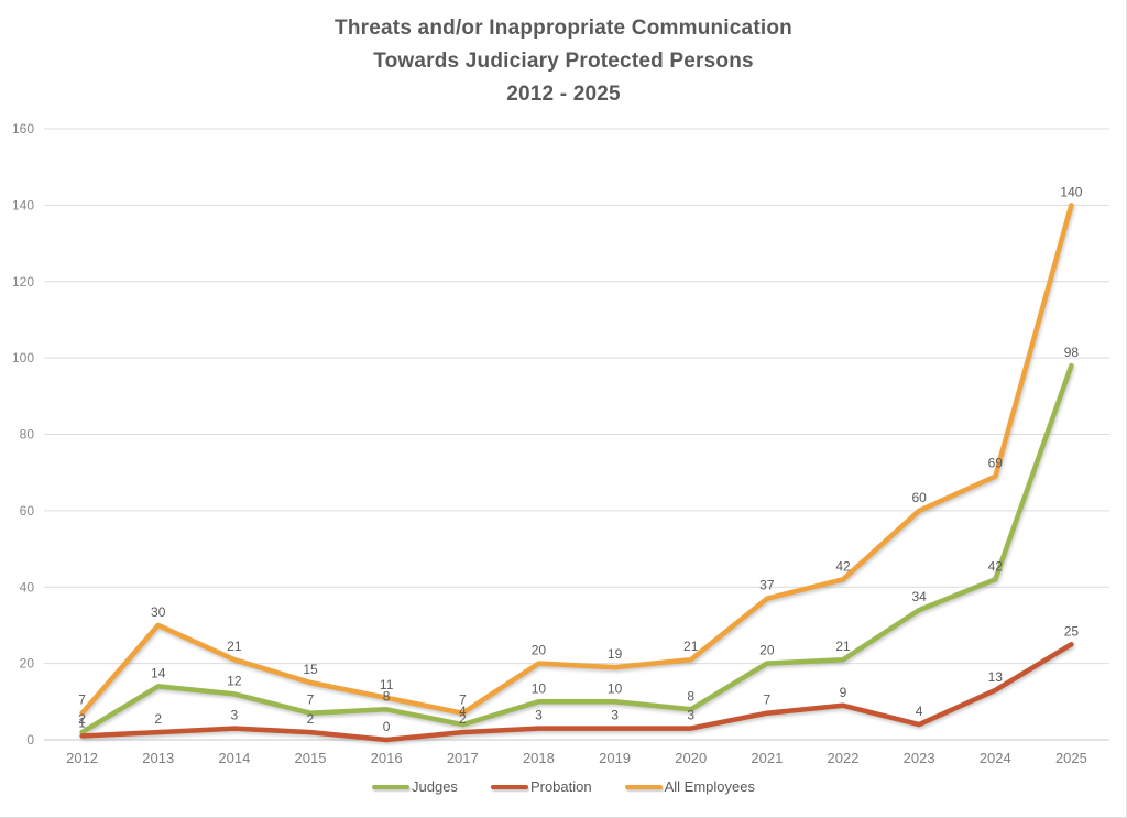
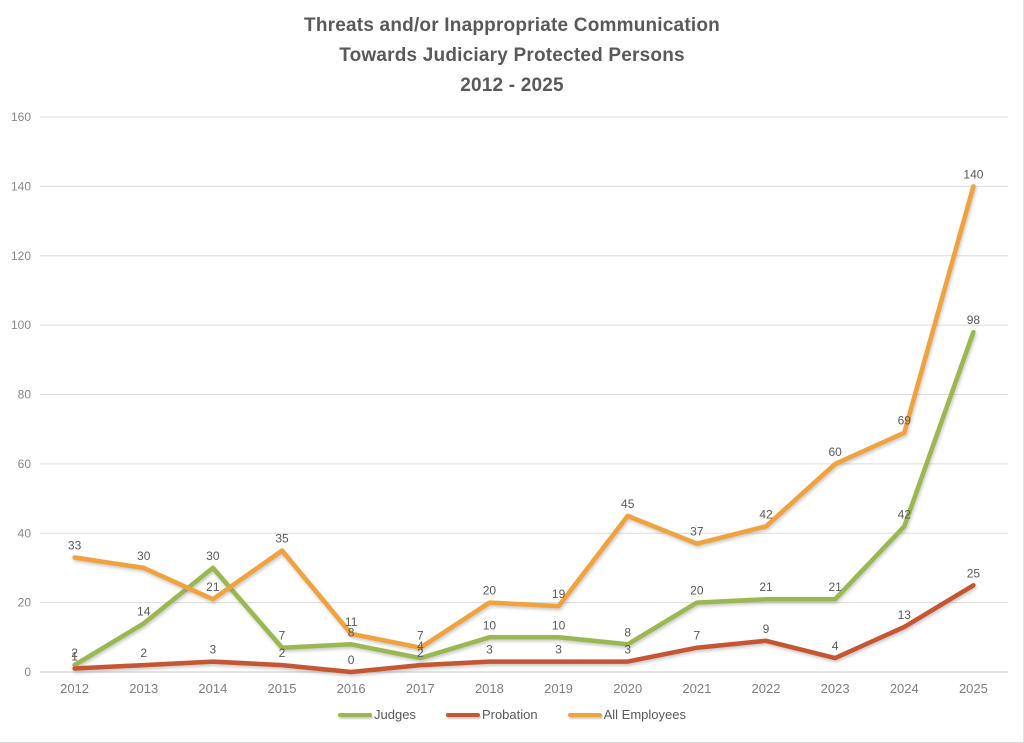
All Employees/2012: 7 -> 33
Judges/2014: 12 -> 30
All Employees/2015: 15 -> 35
All Employees/2020: 21 -> 45
Judges/2023: 34 -> 21
